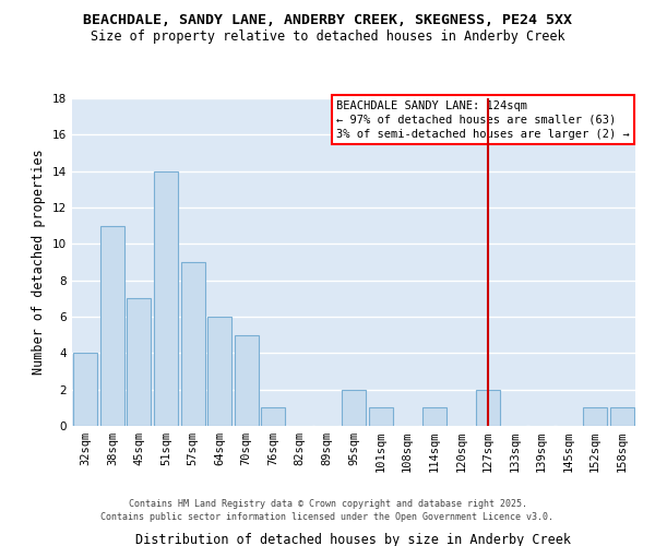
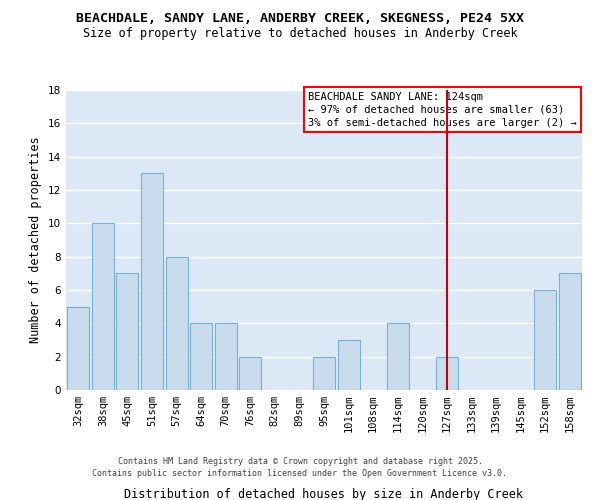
32sqm: 4 -> 5
38sqm: 11 -> 10
51sqm: 14 -> 13
57sqm: 9 -> 8
64sqm: 6 -> 4
70sqm: 5 -> 4
76sqm: 1 -> 2
101sqm: 1 -> 3
114sqm: 1 -> 4
152sqm: 1 -> 6
158sqm: 1 -> 7
